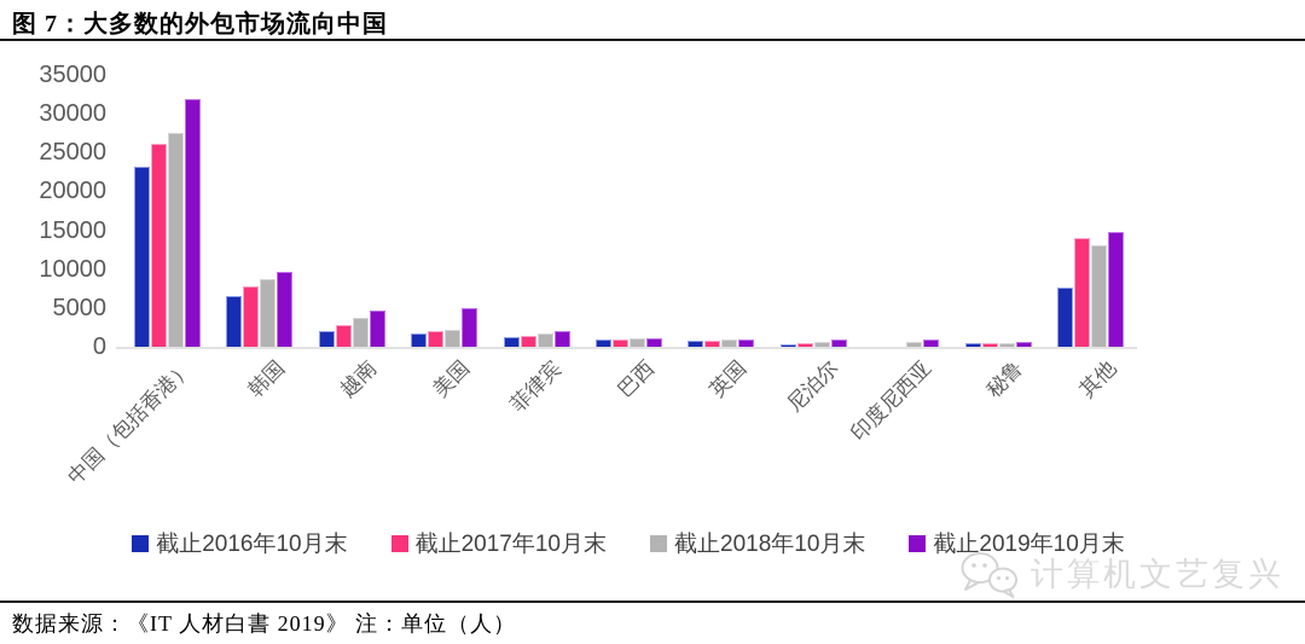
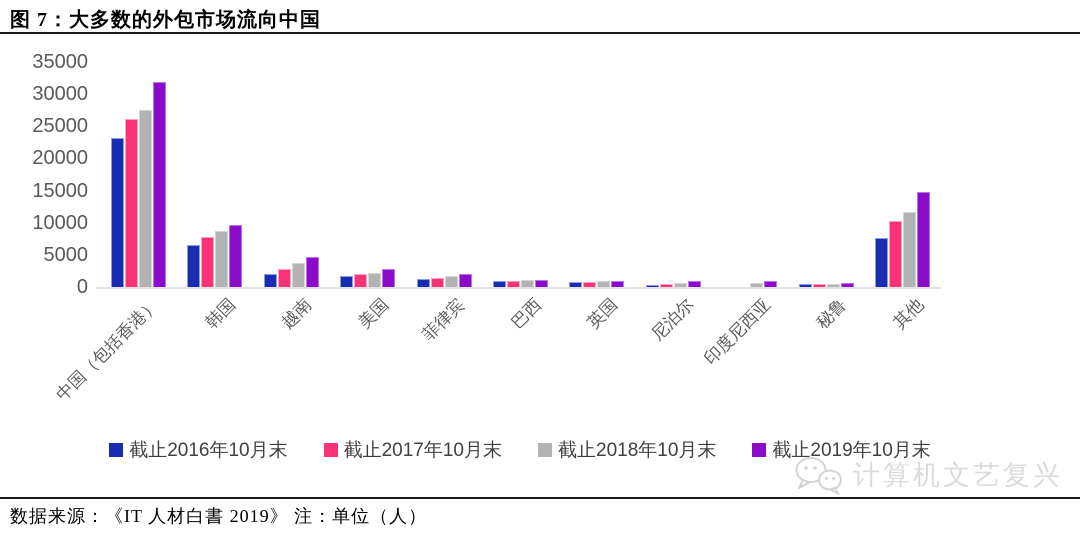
截止2019年10月末/美国: 5000 -> 3000
截止2017年10月末/其他: 14000 -> 10000
截止2018年10月末/其他: 13000 -> 12000
